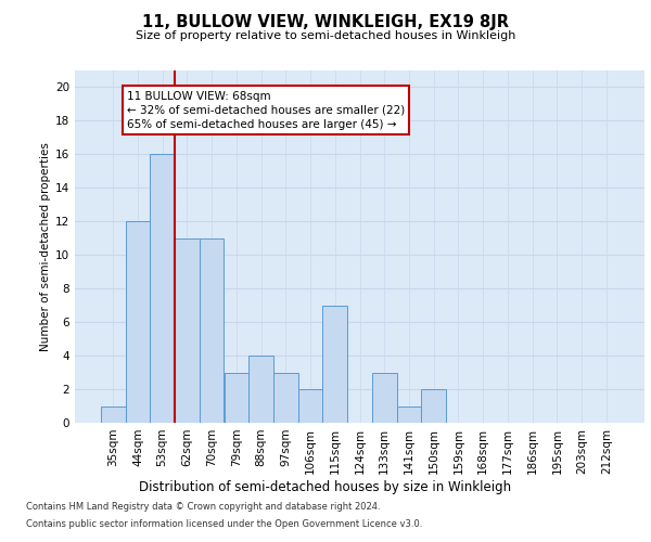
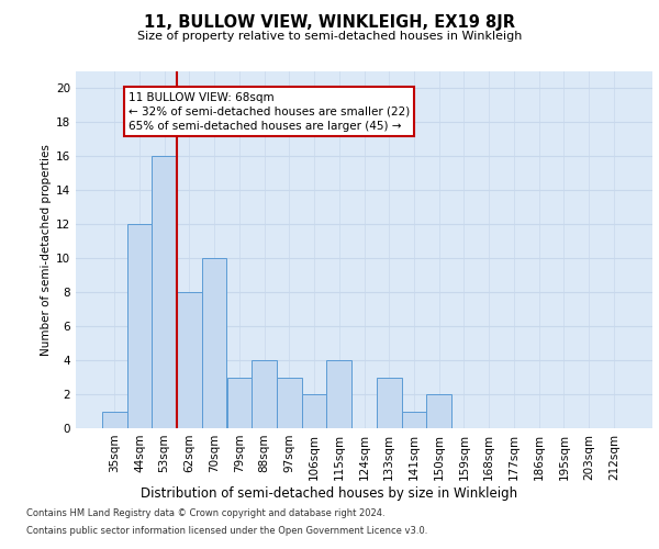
62sqm: 11 -> 8
70sqm: 11 -> 10
115sqm: 7 -> 4
